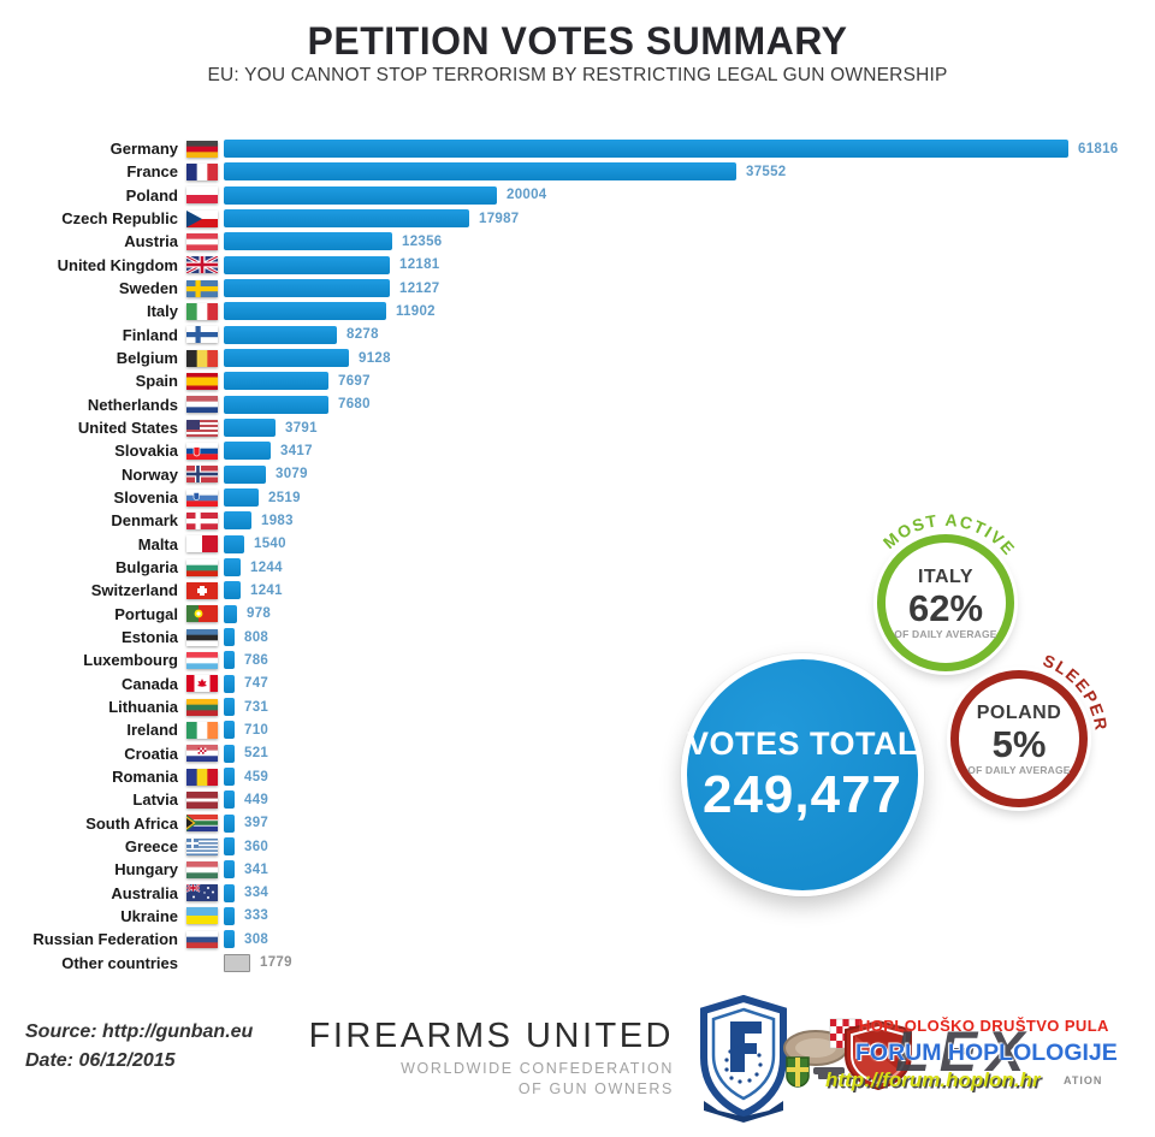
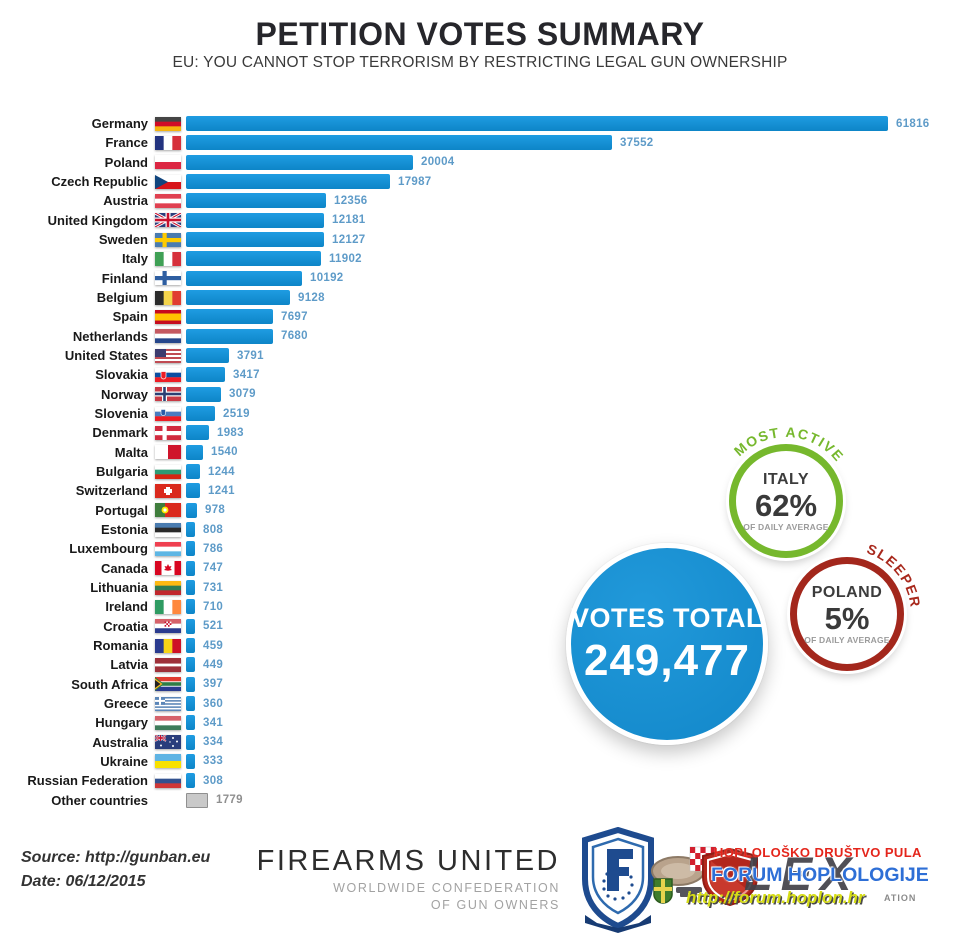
Finland: 8278 -> 10192
